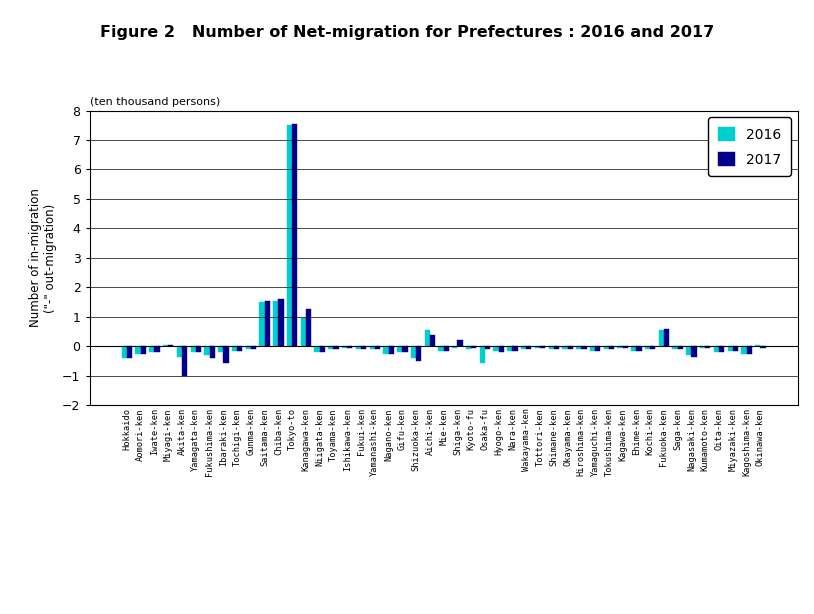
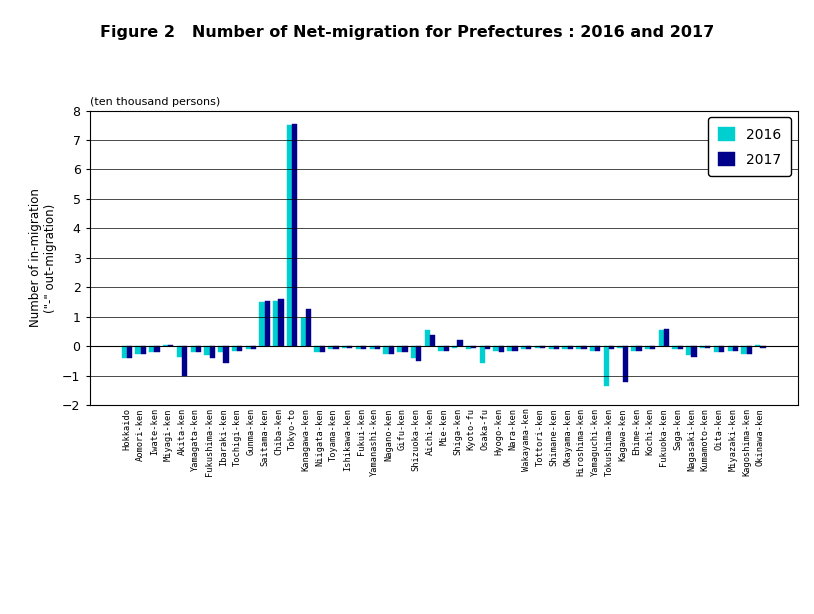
2016/Tokushima-ken: -0.10 -> -1.35
2017/Kagawa-ken: -0.05 -> -1.20
